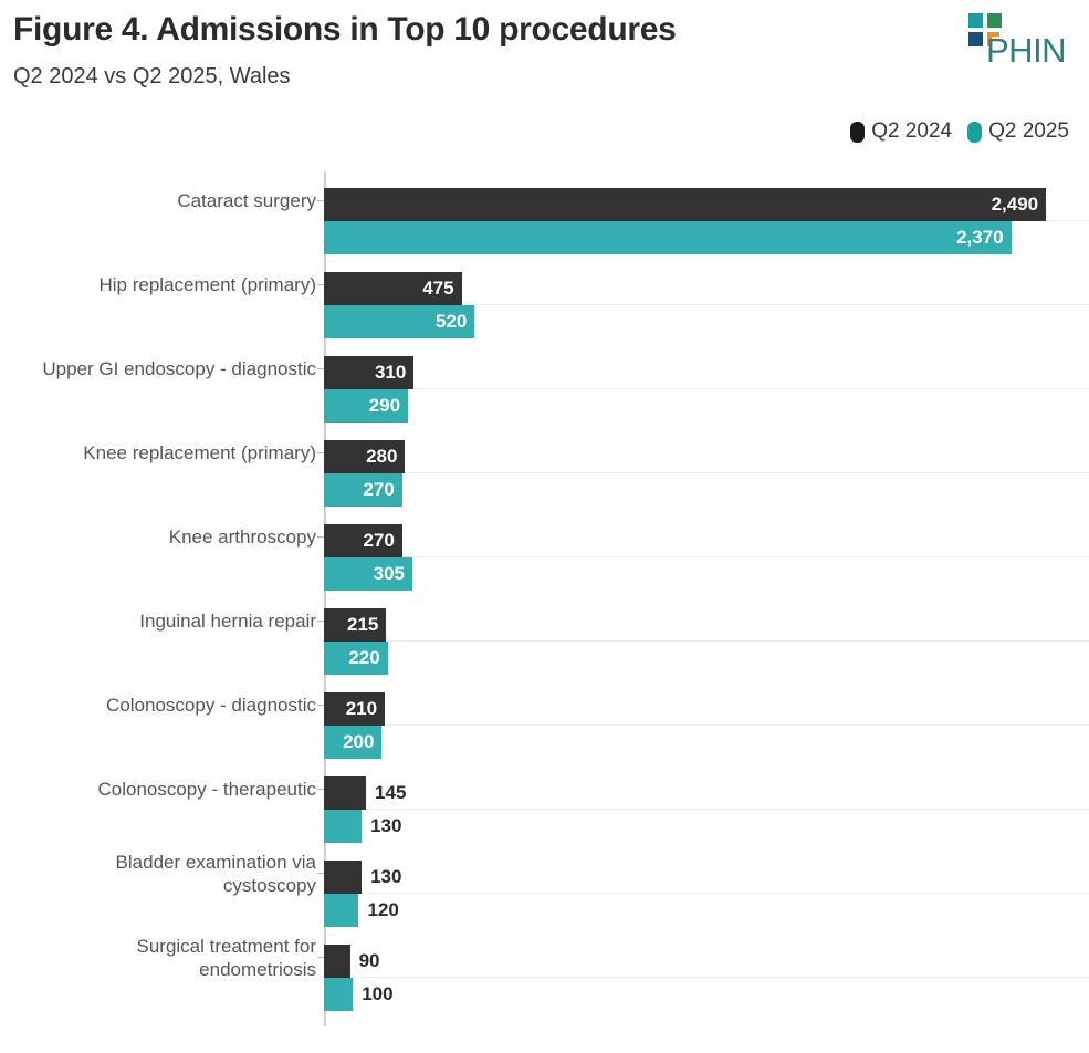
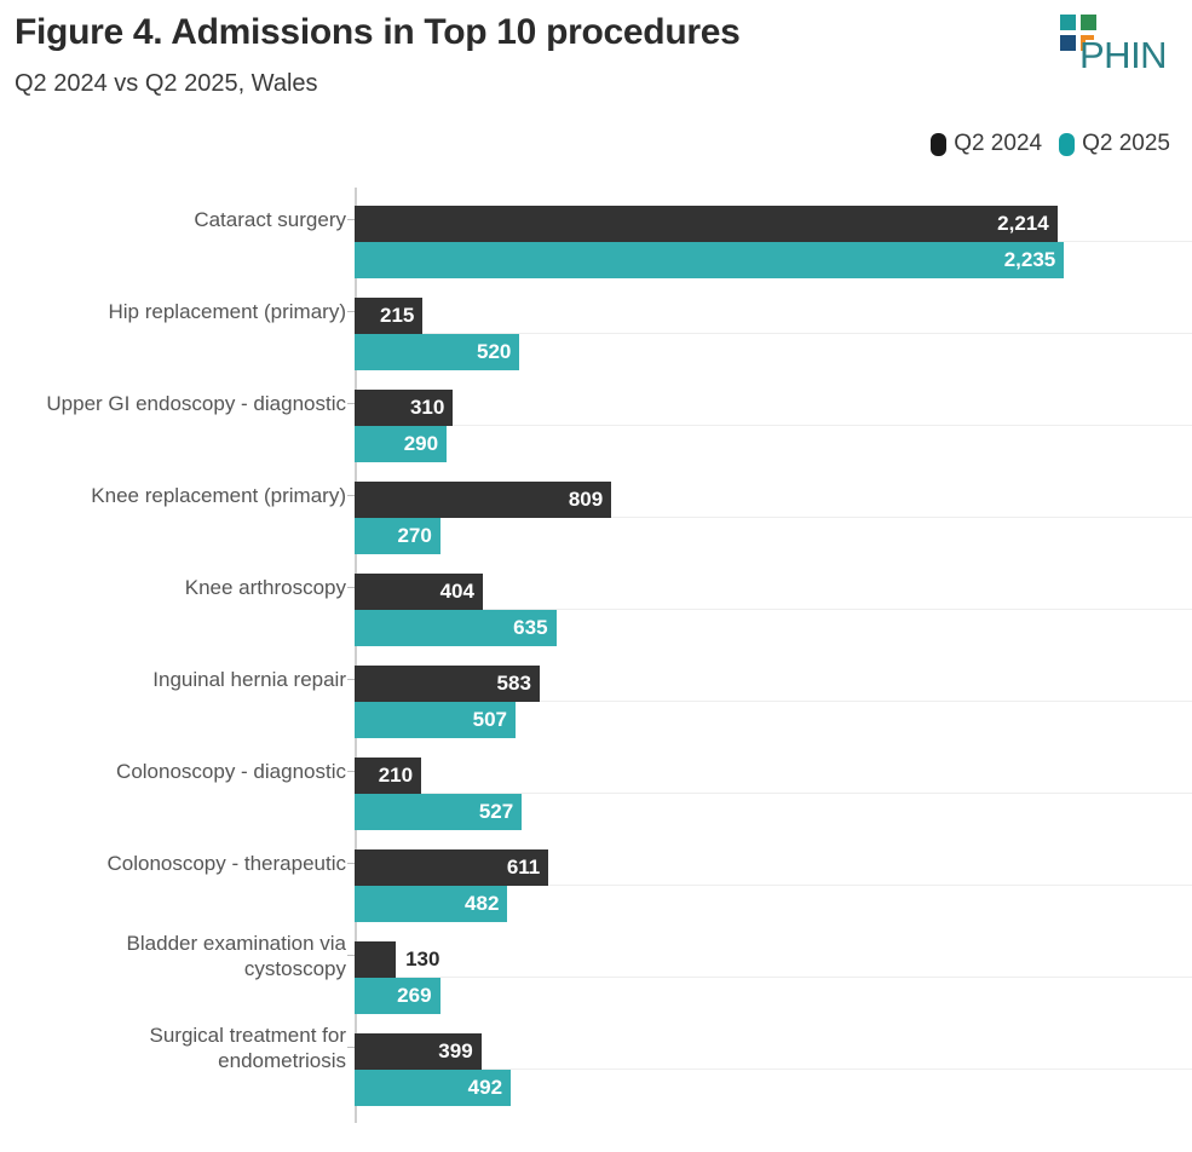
Q2 2024/Cataract surgery: 2,490 -> 2,214
Q2 2025/Cataract surgery: 2,370 -> 2,235
Q2 2024/Hip replacement (primary): 475 -> 215
Q2 2024/Knee replacement (primary): 280 -> 809
Q2 2024/Knee arthroscopy: 270 -> 404
Q2 2025/Knee arthroscopy: 305 -> 635
Q2 2024/Inguinal hernia repair: 215 -> 583
Q2 2025/Inguinal hernia repair: 220 -> 507
Q2 2025/Colonoscopy - diagnostic: 200 -> 527
Q2 2024/Colonoscopy - therapeutic: 145 -> 611
Q2 2025/Colonoscopy - therapeutic: 130 -> 482
Q2 2025/Bladder examination via cystoscopy: 120 -> 269
Q2 2024/Surgical treatment for endometriosis: 90 -> 399
Q2 2025/Surgical treatment for endometriosis: 100 -> 492
